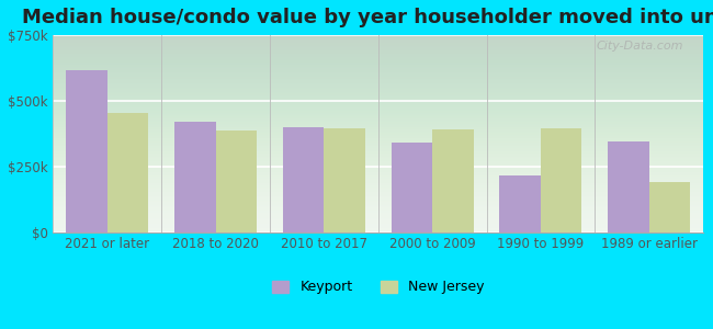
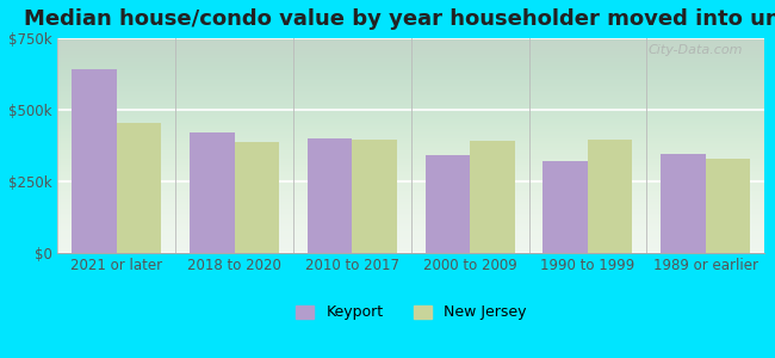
Keyport/2021 or later: $615k -> $640k
Keyport/1990 to 1999: $215k -> $320k
New Jersey/1989 or earlier: $190k -> $330k
